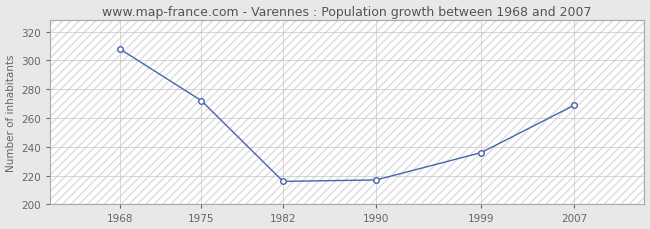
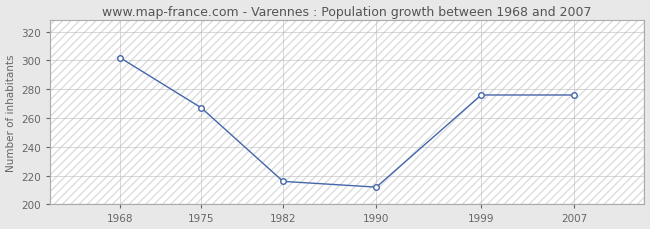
1968: 308 -> 302
1975: 272 -> 267
1990: 217 -> 212
1999: 236 -> 276
2007: 269 -> 276
